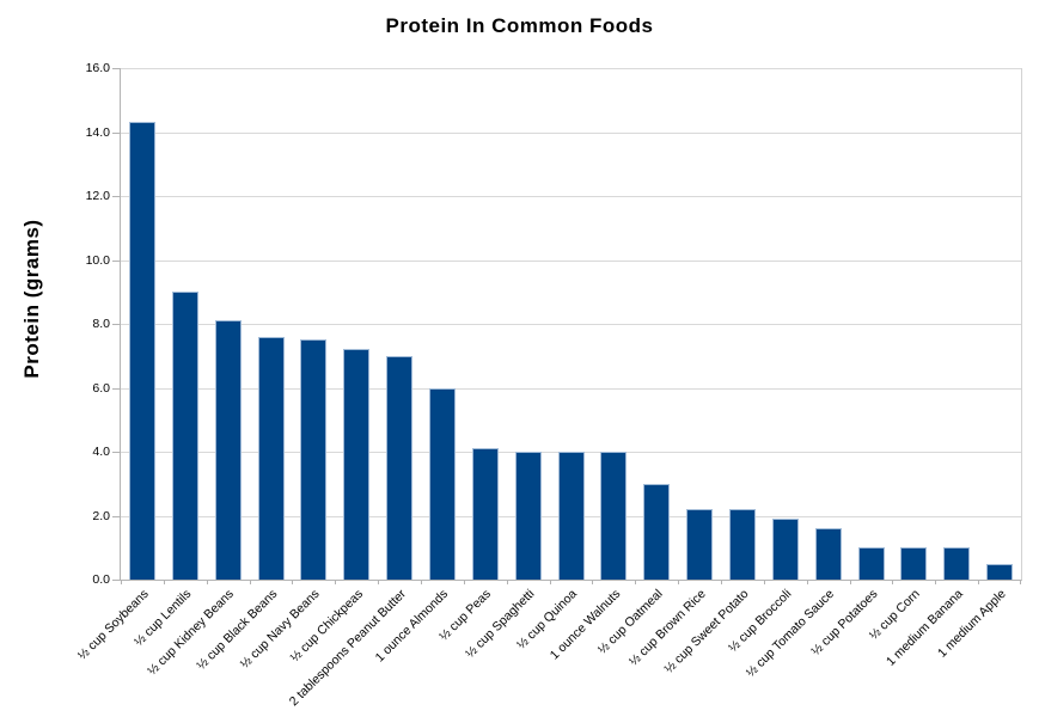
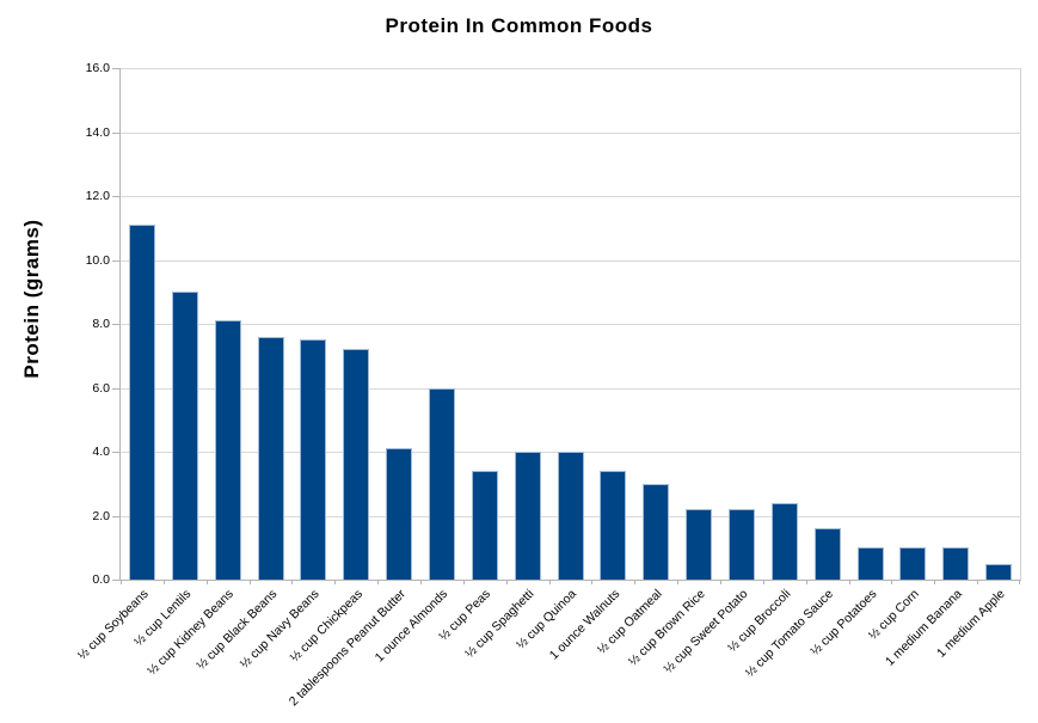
½ cup Soybeans: 14.3 -> 11.1
2 tablespoons Peanut Butter: 7.0 -> 4.1
½ cup Peas: 4.1 -> 3.4
1 ounce Walnuts: 4.0 -> 3.4
½ cup Broccoli: 1.9 -> 2.4
